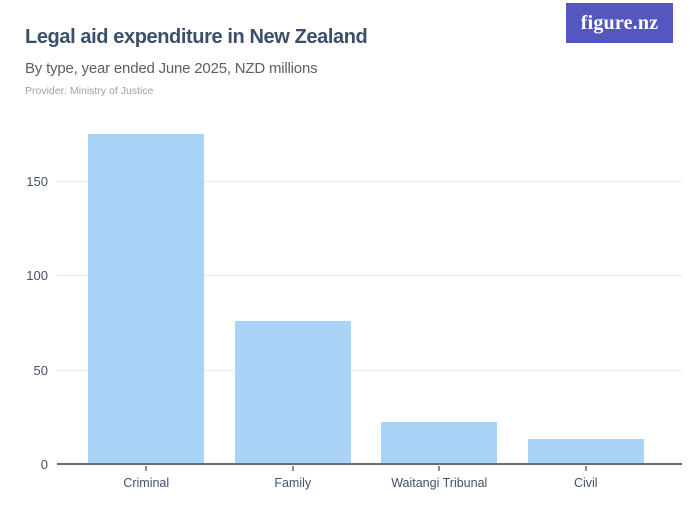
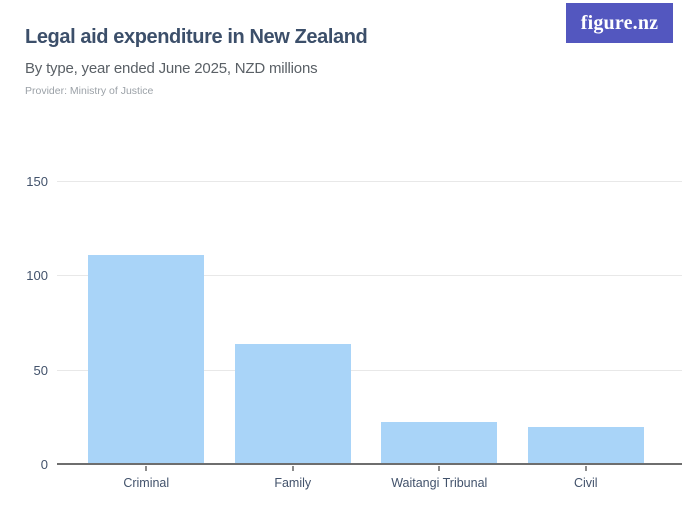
Criminal: 175 -> 111
Family: 76 -> 64
Civil: 14 -> 20
